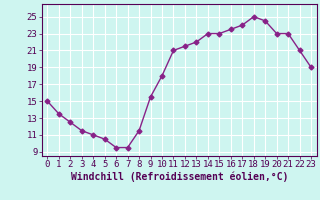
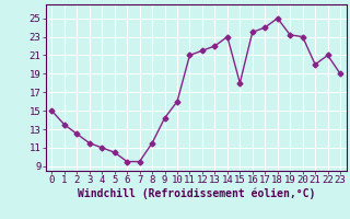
9: 15.5 -> 14.2
10: 18.0 -> 16.0
15: 23.0 -> 18.0
19: 24.5 -> 23.2
21: 23.0 -> 20.0
